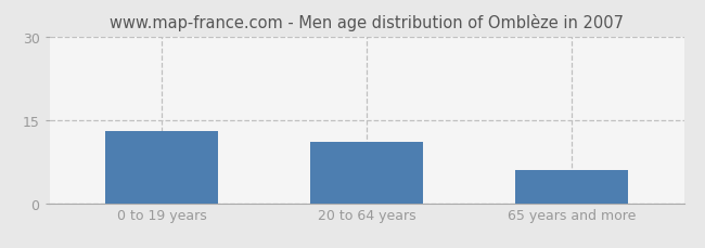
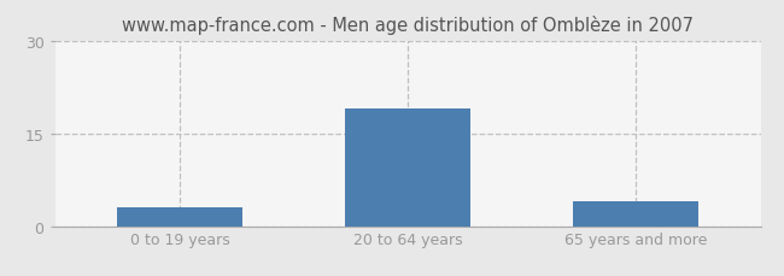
0 to 19 years: 13 -> 3
20 to 64 years: 11 -> 19
65 years and more: 6 -> 4
